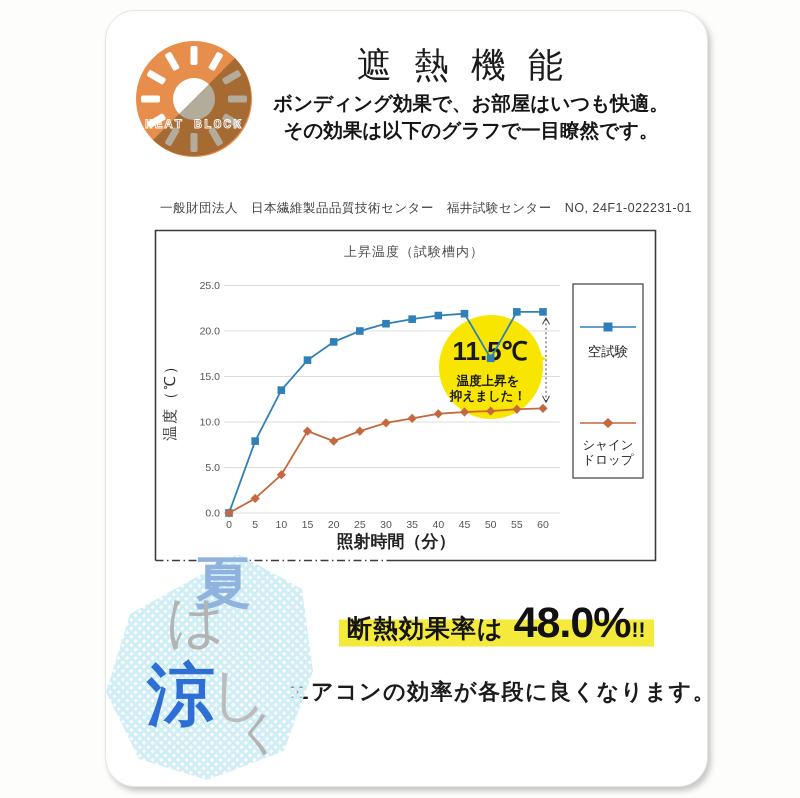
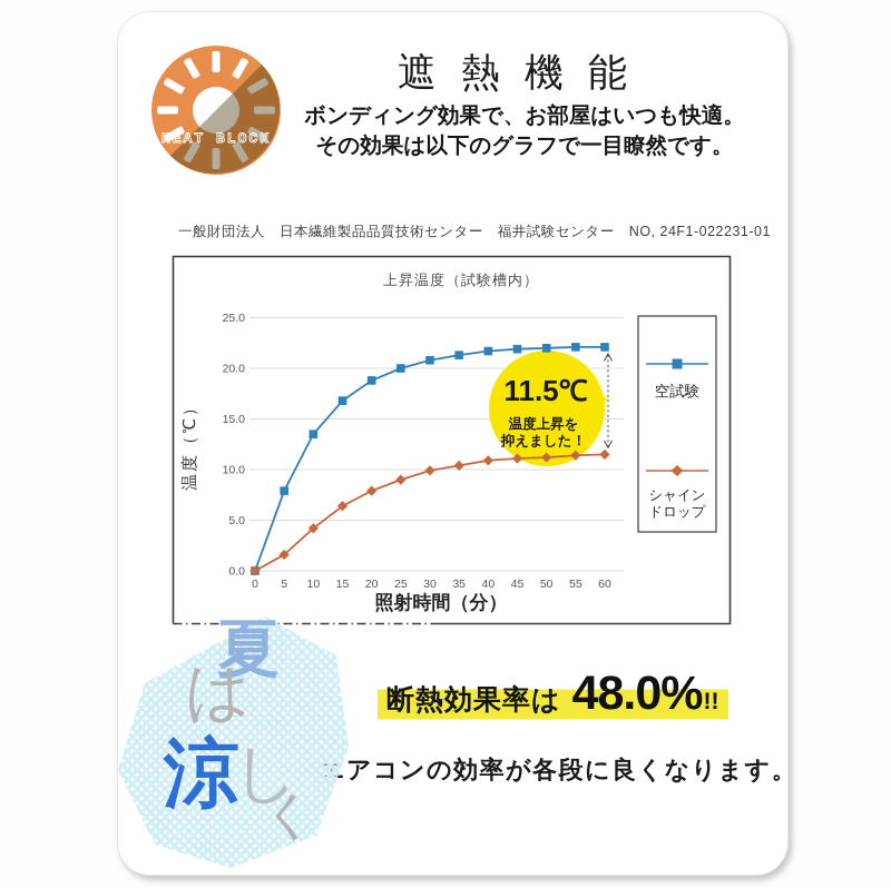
シャインドロップ/15: 9 -> 6
空試験/50: 17 -> 22
